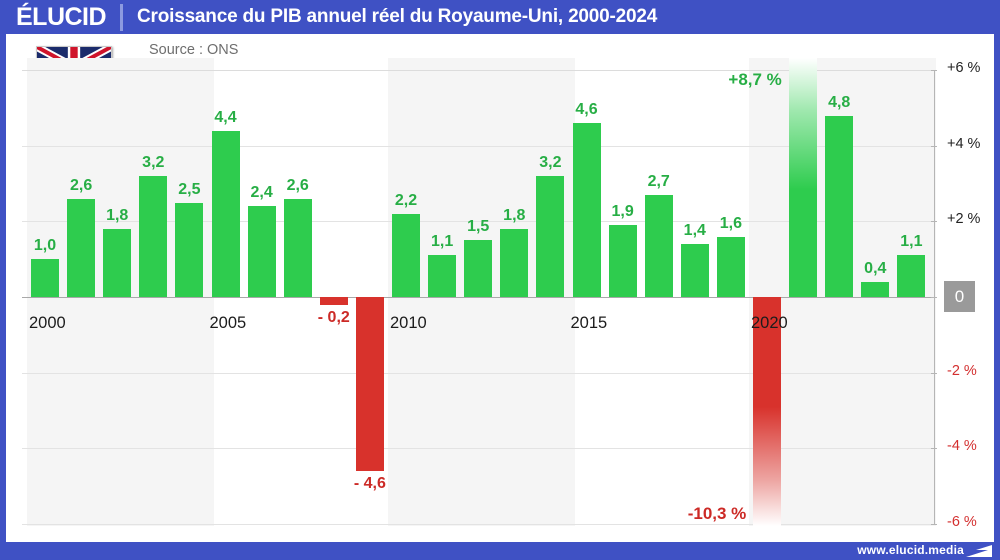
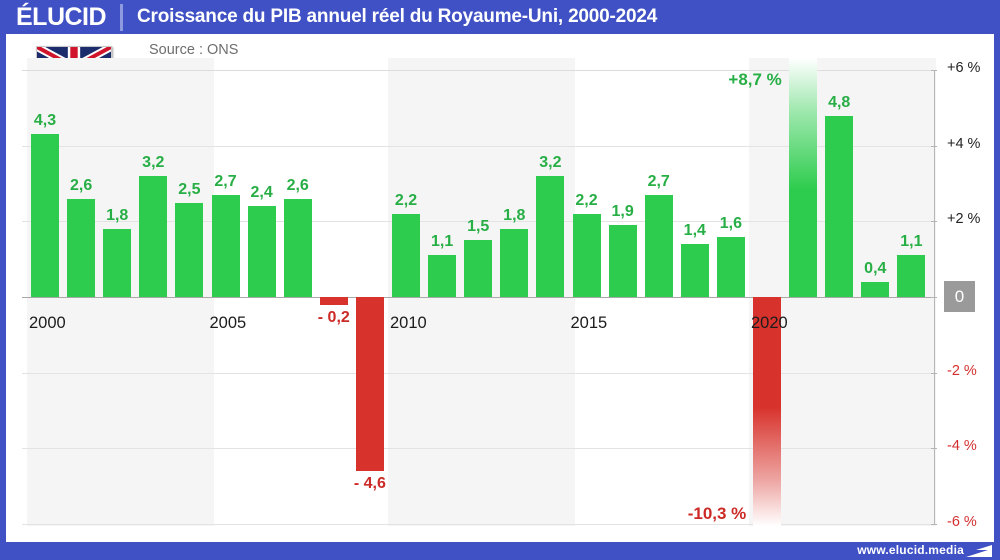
2000: 1,0 -> 4,3
2005: 4,4 -> 2,7
2015: 4,6 -> 2,2
